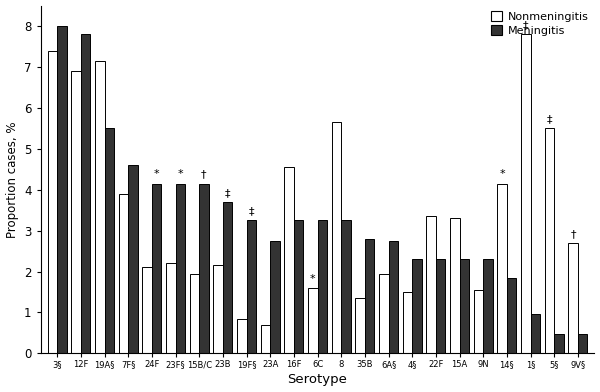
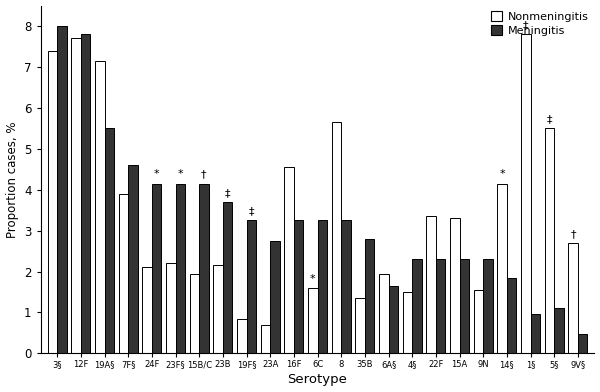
Nonmeningitis/12F: 6.90 -> 7.70
Meningitis/6A§: 2.75 -> 1.65
Meningitis/5§: 0.48 -> 1.10
